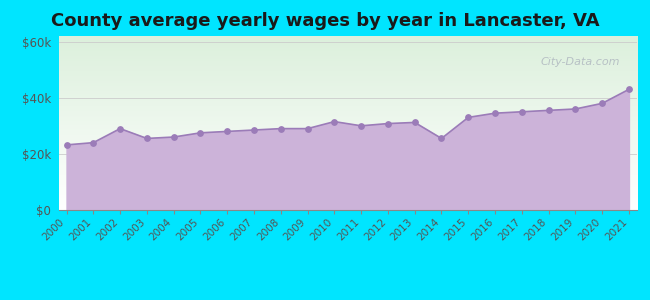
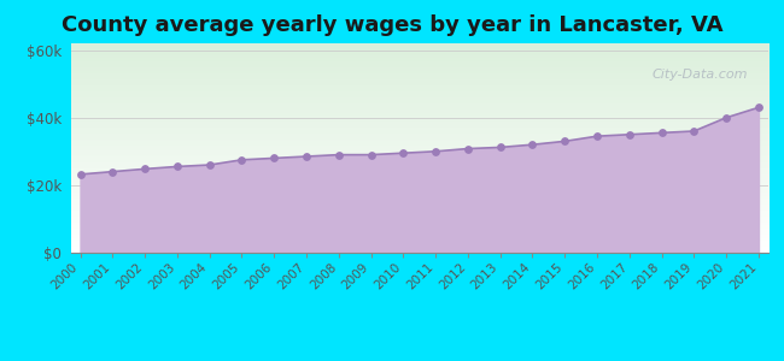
2002: $29.0k -> $24.8k
2010: $31.5k -> $29.5k
2014: $25.5k -> $32.0k
2020: $38.0k -> $40.0k
